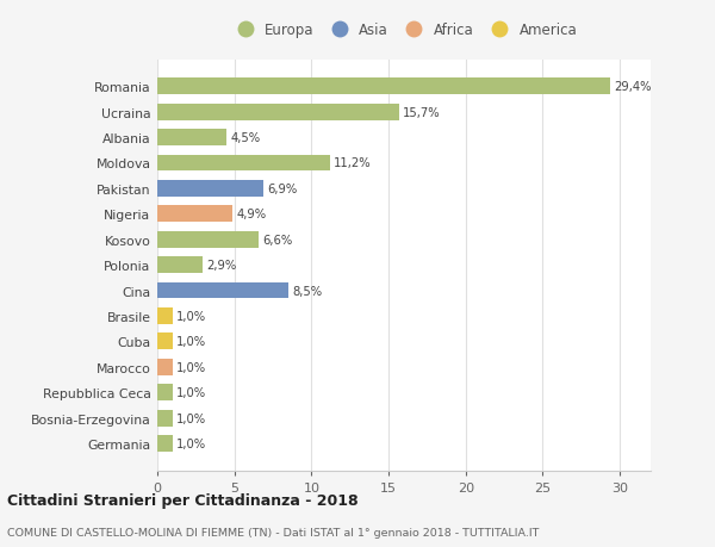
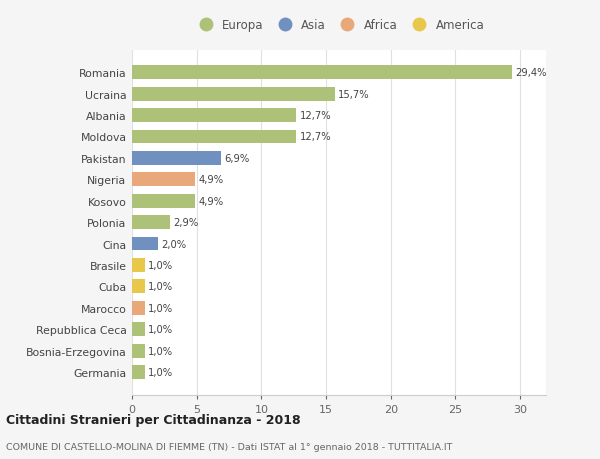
Albania: 4,5% -> 12,7%
Moldova: 11,2% -> 12,7%
Kosovo: 6,6% -> 4,9%
Cina: 8,5% -> 2,0%
